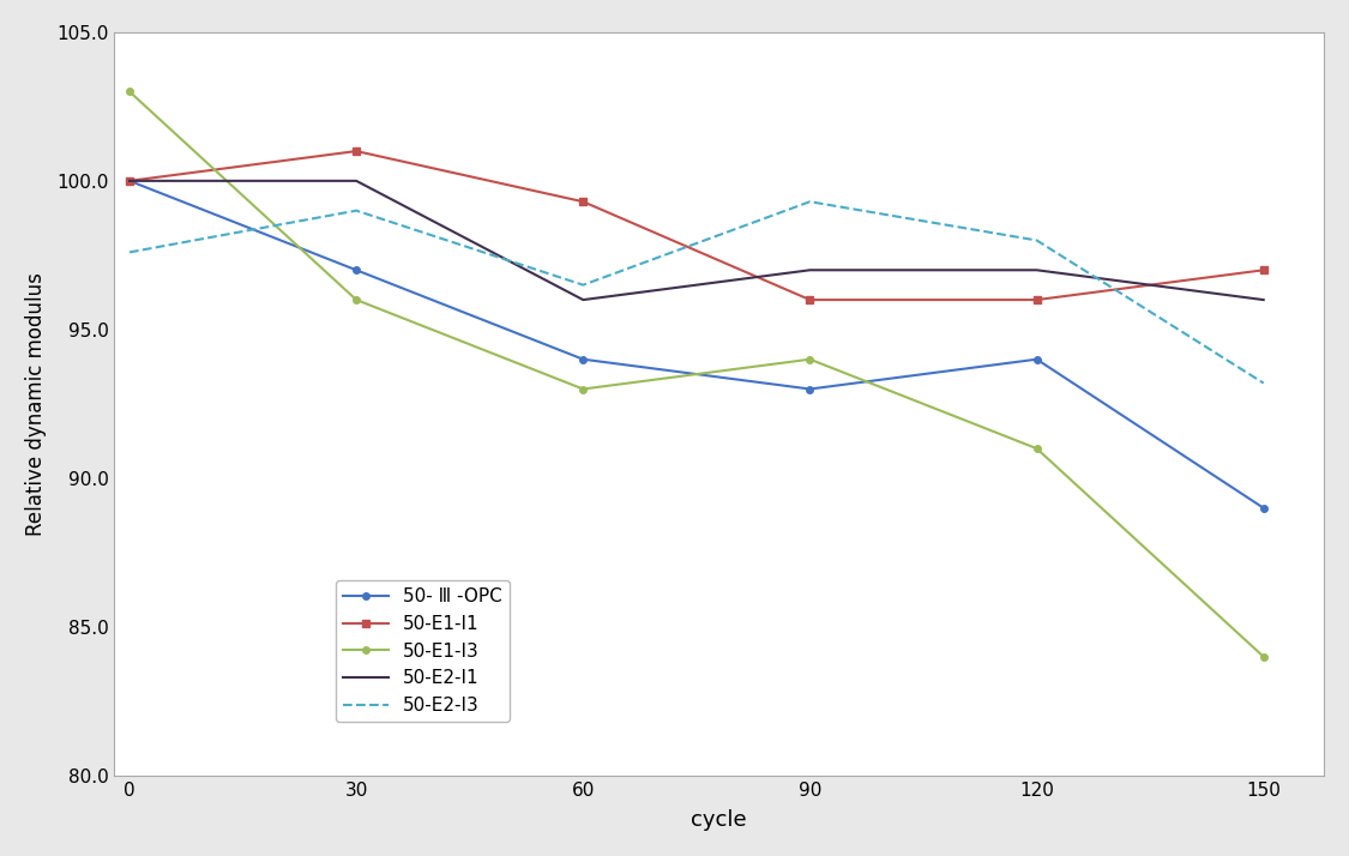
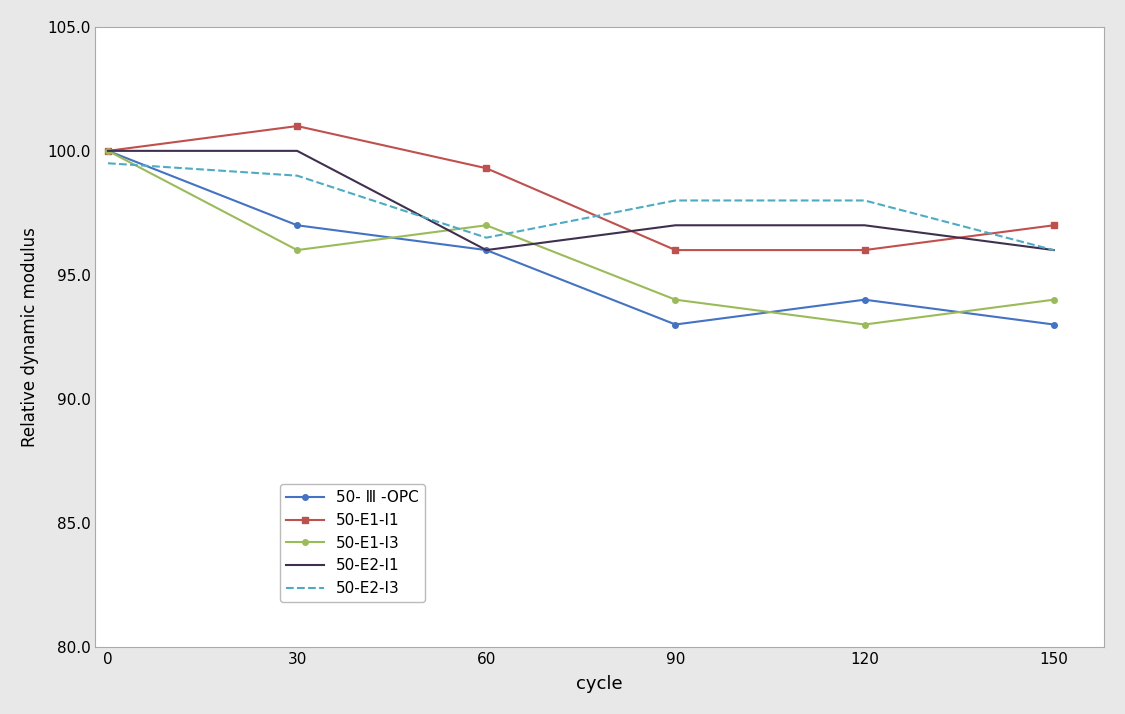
50-E1-I3/0: 103 -> 100
50-E2-I3/0: 97.6 -> 99.5
50- Ⅲ -OPC/60: 94 -> 96
50-E1-I3/60: 93 -> 97
50-E2-I3/90: 99.3 -> 98.0
50-E1-I3/120: 91 -> 93
50- Ⅲ -OPC/150: 89 -> 93
50-E1-I3/150: 84 -> 94
50-E2-I3/150: 93.2 -> 96.0
